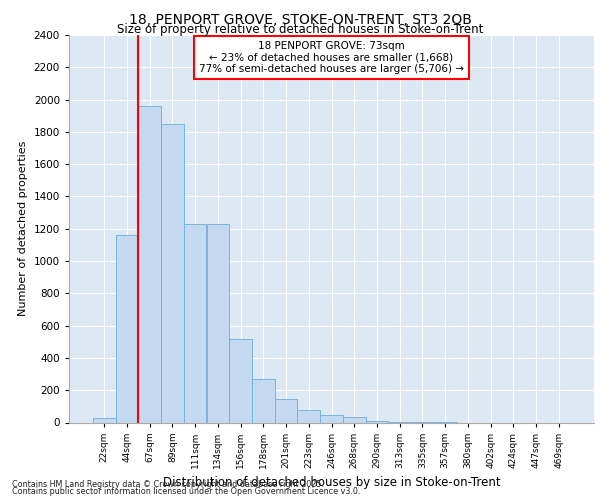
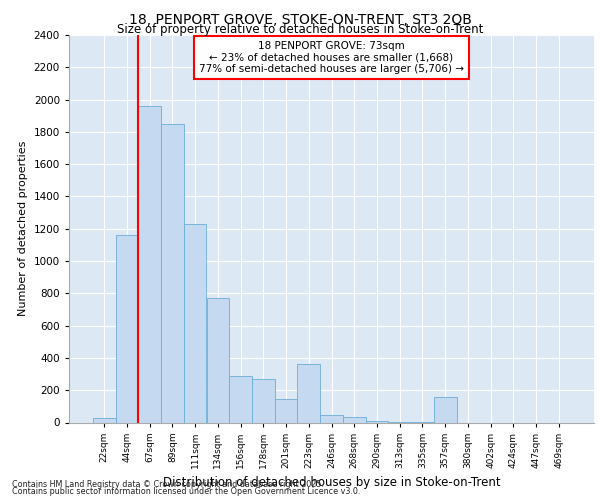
134sqm: 1230 -> 770
156sqm: 520 -> 290
223sqm: 80 -> 360
357sqm: 0 -> 160
